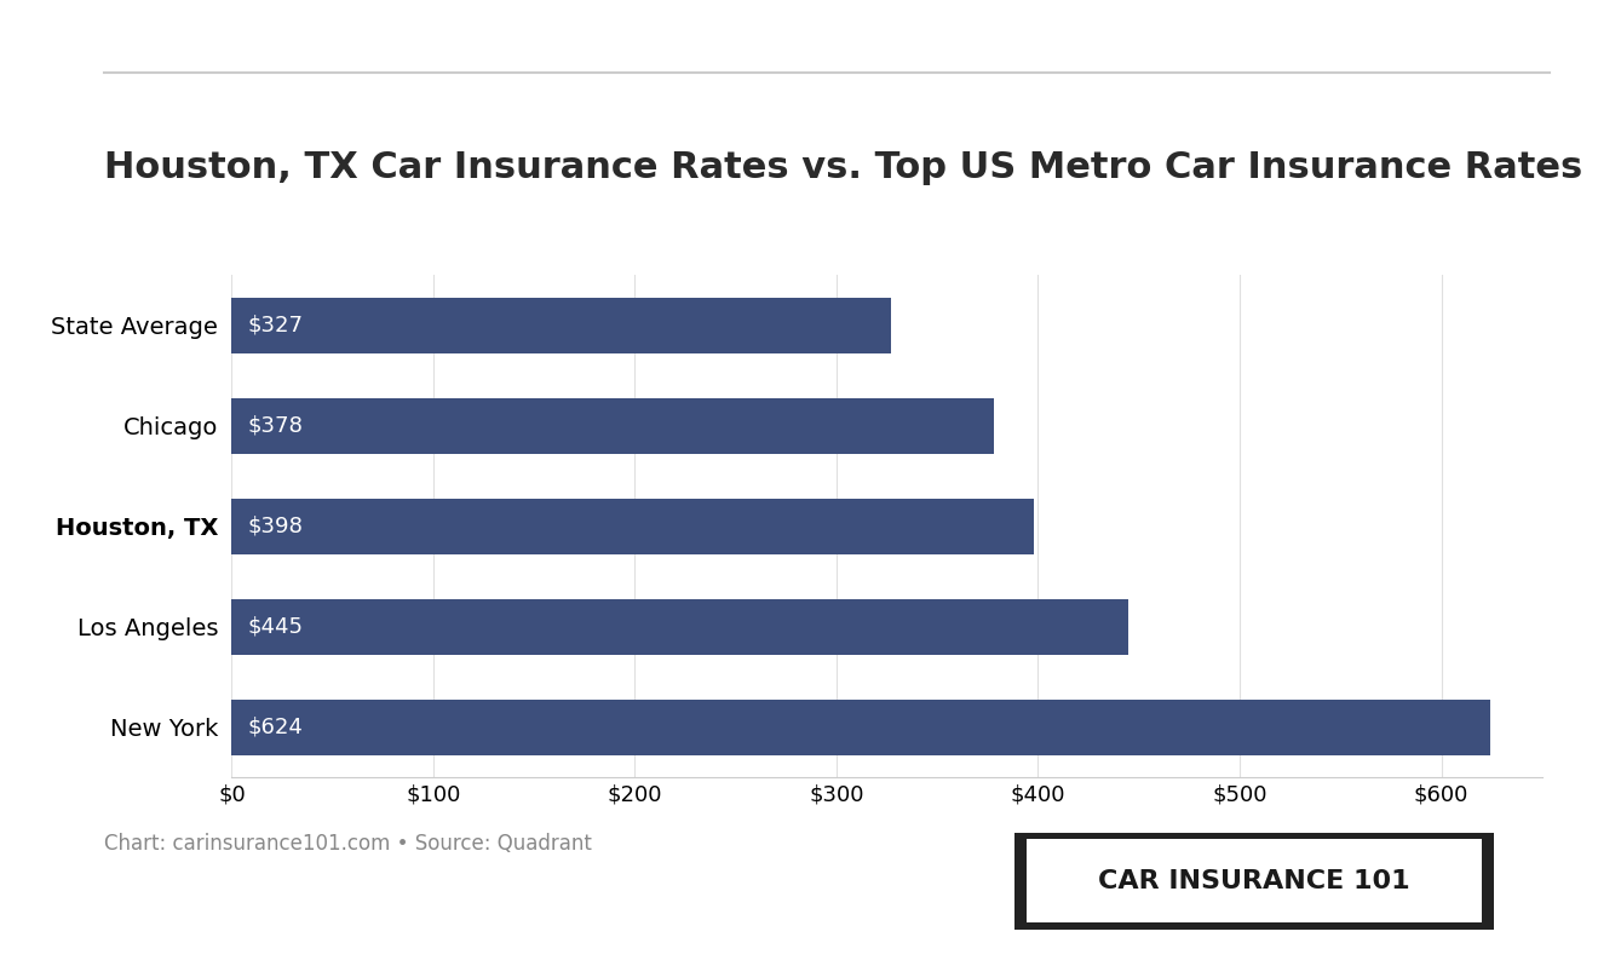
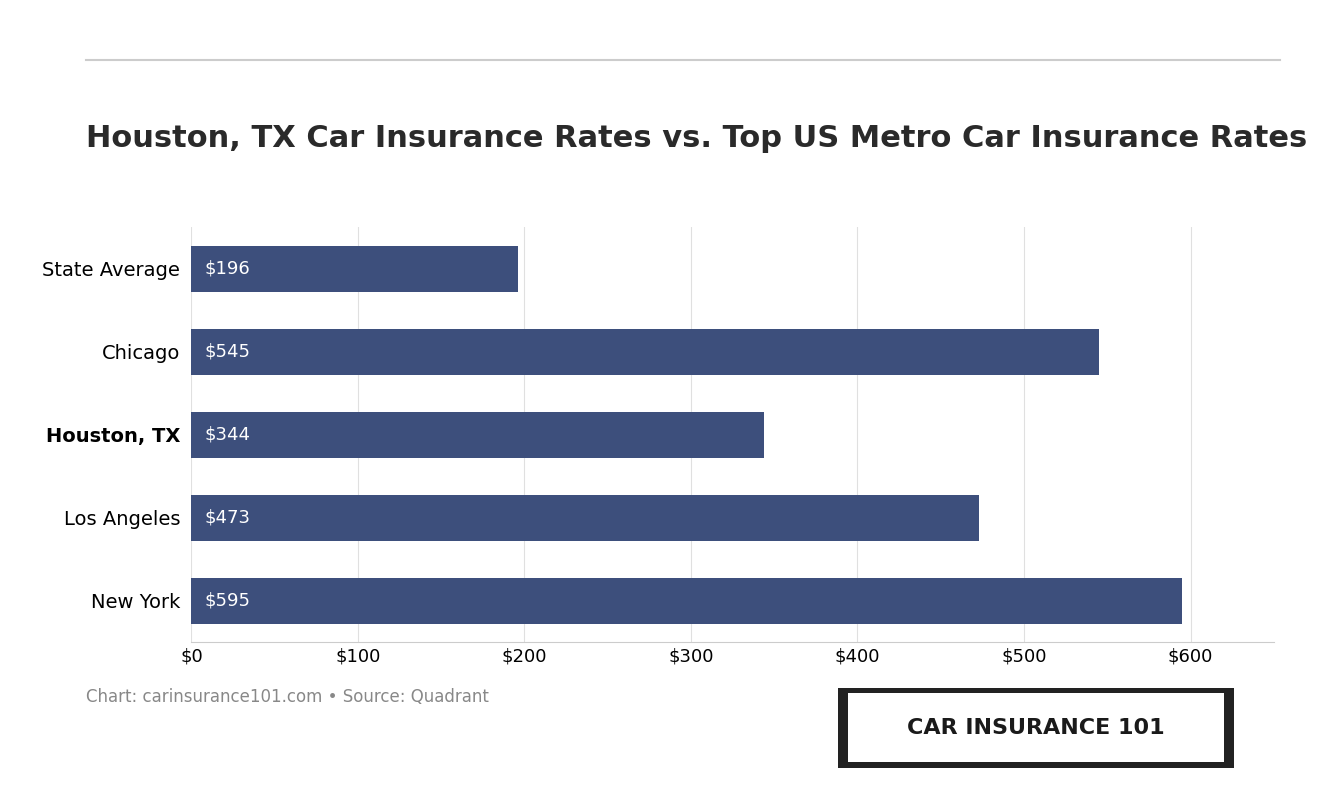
State Average: $327 -> $196
Chicago: $378 -> $545
Houston, TX: $398 -> $344
Los Angeles: $445 -> $473
New York: $624 -> $595
